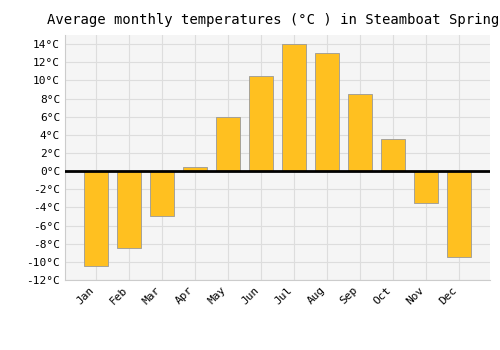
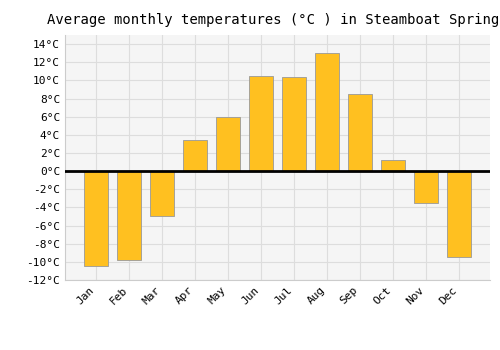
Feb: -8.5°C -> -9.8°C
Apr: 0.5°C -> 3.4°C
Jul: 14.0°C -> 10.4°C
Oct: 3.5°C -> 1.2°C
